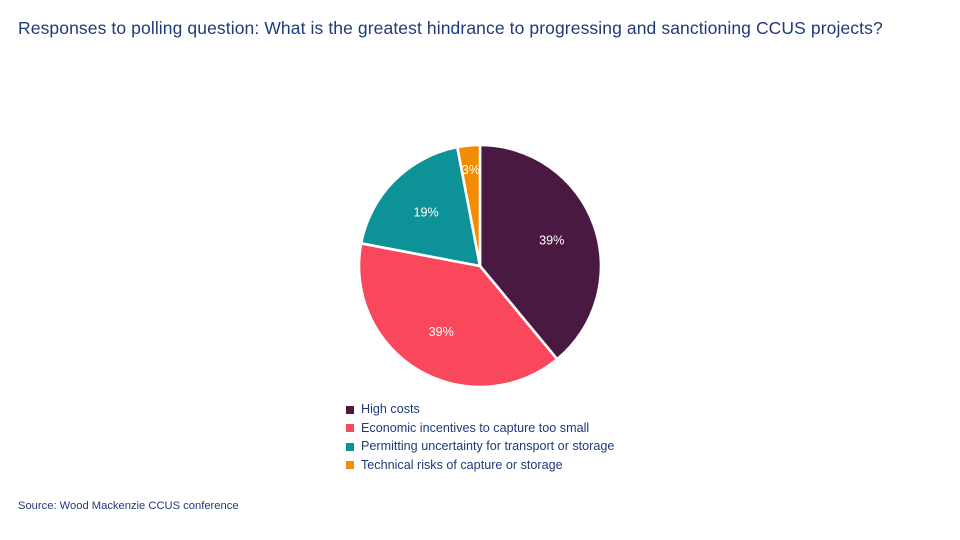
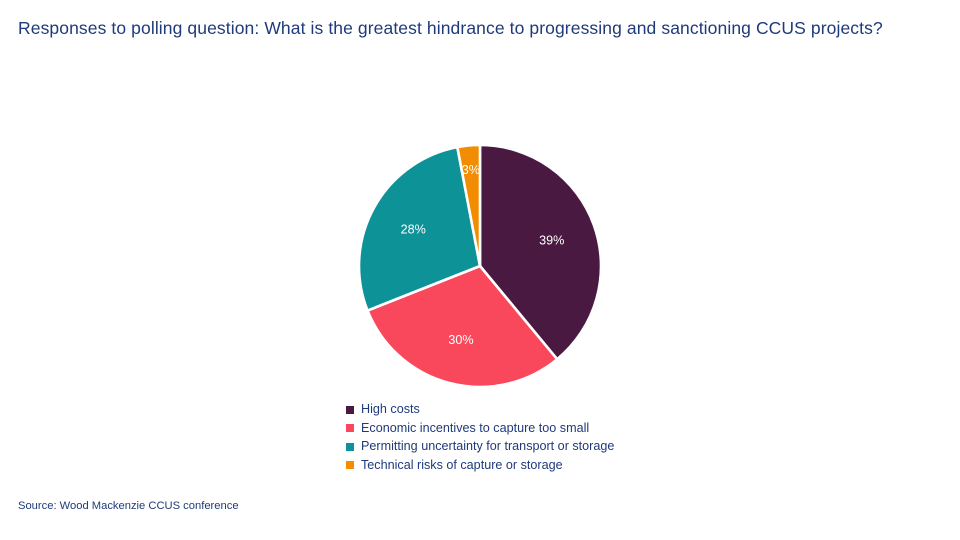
Economic incentives to capture too small: 39% -> 30%
Permitting uncertainty for transport or storage: 19% -> 28%
